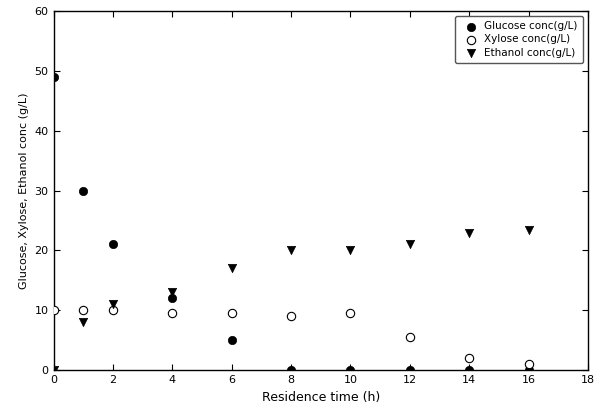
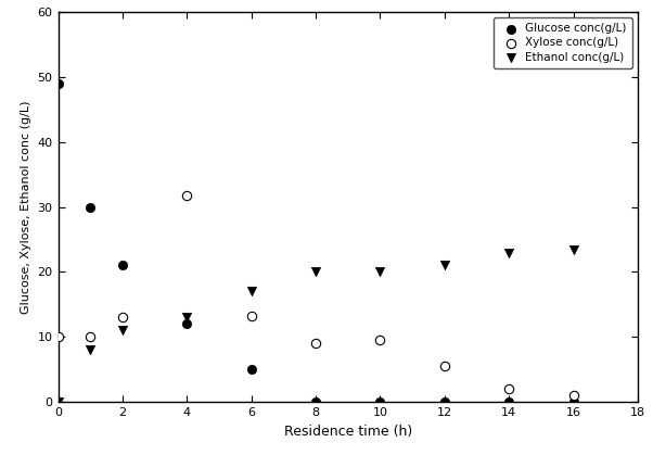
Xylose conc(g/L)/2: 10.0 -> 13.0
Xylose conc(g/L)/4: 9.5 -> 31.8
Xylose conc(g/L)/6: 9.5 -> 13.2
